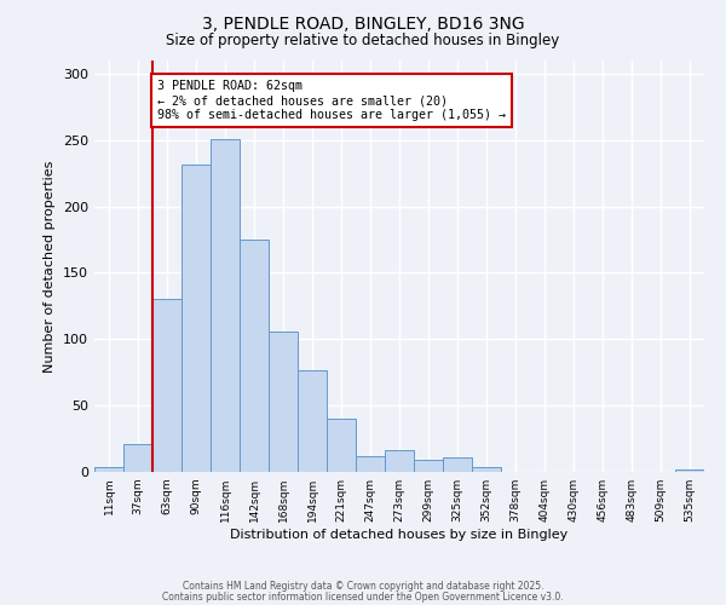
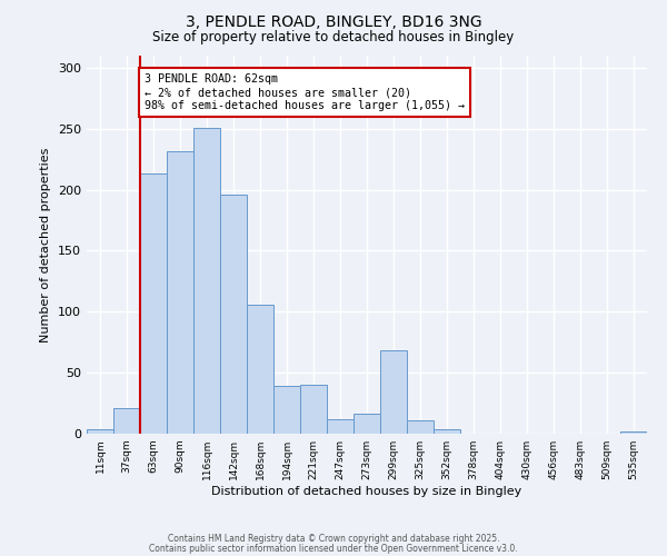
63sqm: 130 -> 213
142sqm: 175 -> 196
194sqm: 77 -> 39
299sqm: 9 -> 68
